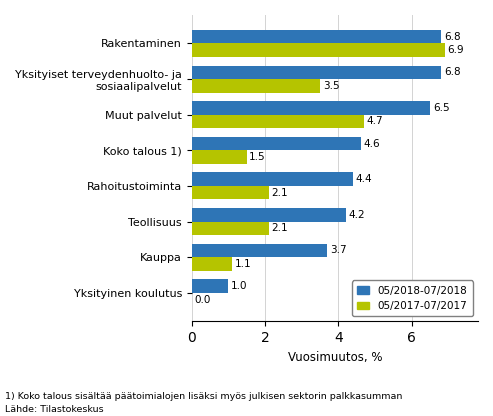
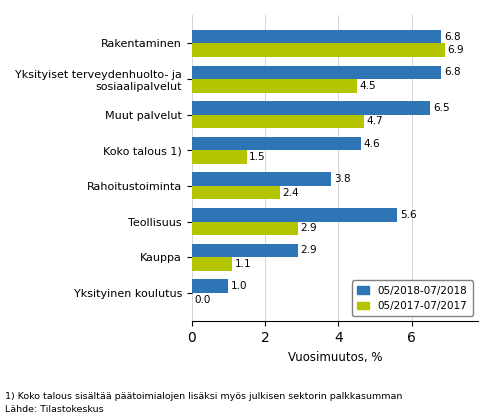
05/2017-07/2017/Yksityiset terveydenhuolto- ja sosiaalipalvelut: 3.5 -> 4.5
05/2018-07/2018/Rahoitustoiminta: 4.4 -> 3.8
05/2017-07/2017/Rahoitustoiminta: 2.1 -> 2.4
05/2018-07/2018/Teollisuus: 4.2 -> 5.6
05/2017-07/2017/Teollisuus: 2.1 -> 2.9
05/2018-07/2018/Kauppa: 3.7 -> 2.9
